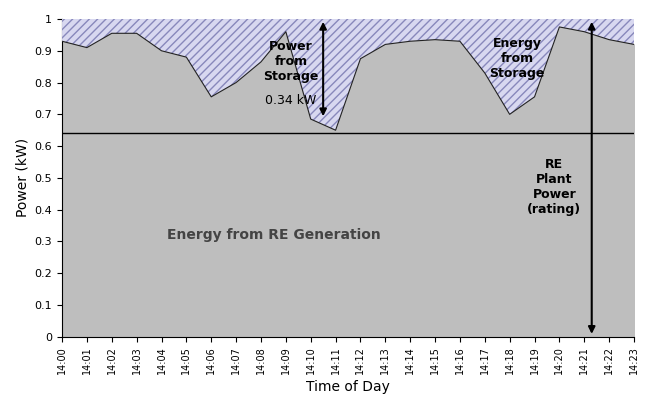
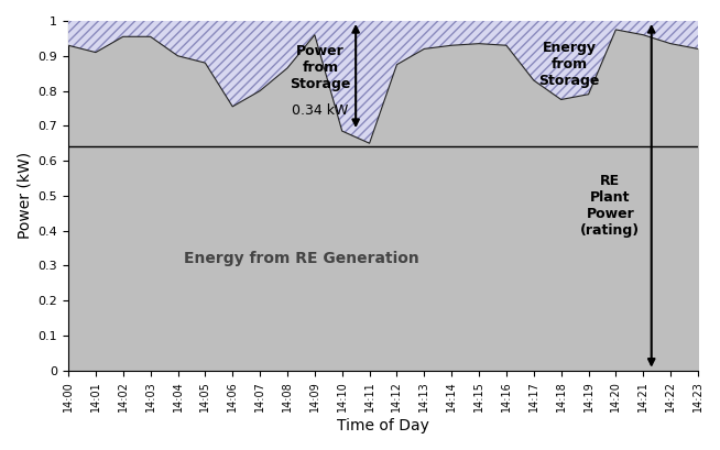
14:18: 0.700 -> 0.775
14:19: 0.755 -> 0.790
